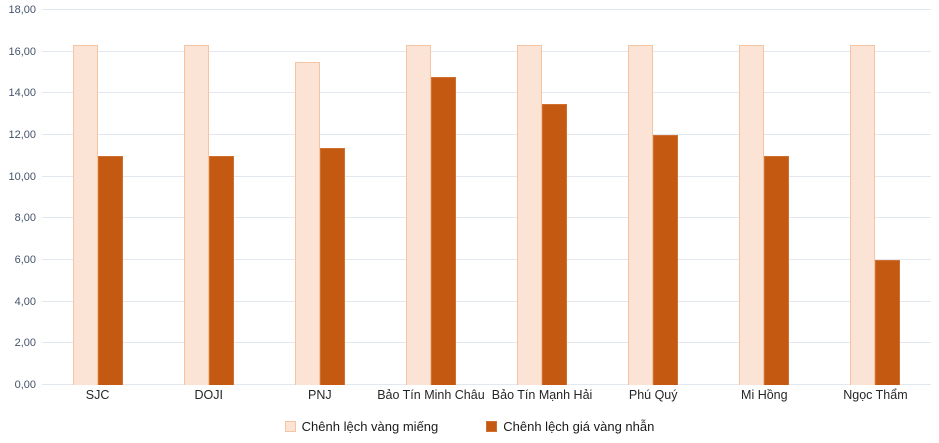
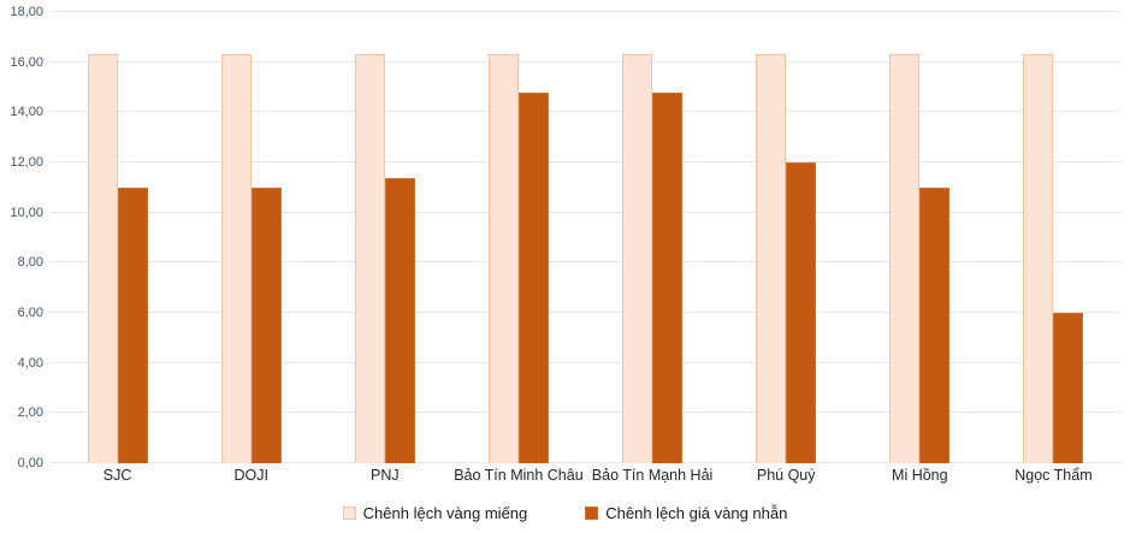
Chênh lệch vàng miếng/PNJ: 15,5 -> 16,3
Chênh lệch giá vàng nhẫn/Bảo Tín Mạnh Hải: 13,5 -> 14,8
